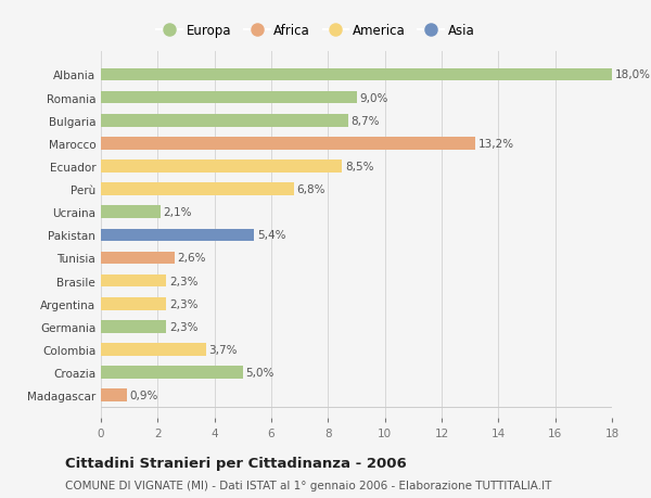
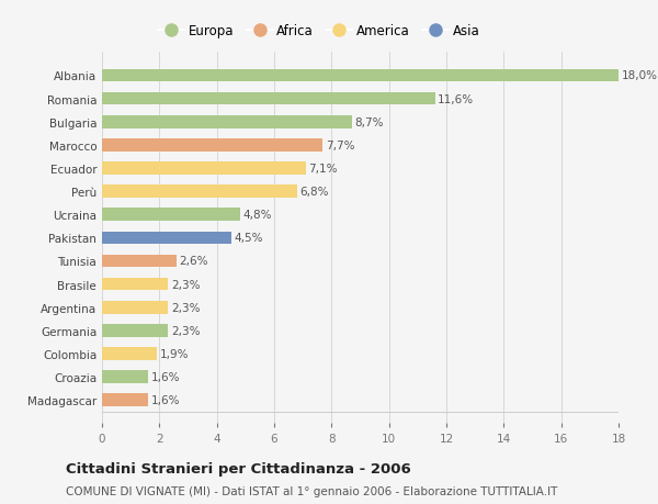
Romania: 9,0% -> 11,6%
Marocco: 13,2% -> 7,7%
Ecuador: 8,5% -> 7,1%
Ucraina: 2,1% -> 4,8%
Pakistan: 5,4% -> 4,5%
Colombia: 3,7% -> 1,9%
Croazia: 5,0% -> 1,6%
Madagascar: 0,9% -> 1,6%
